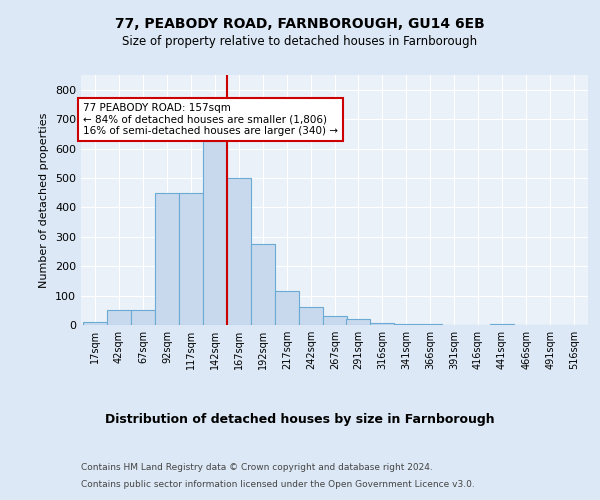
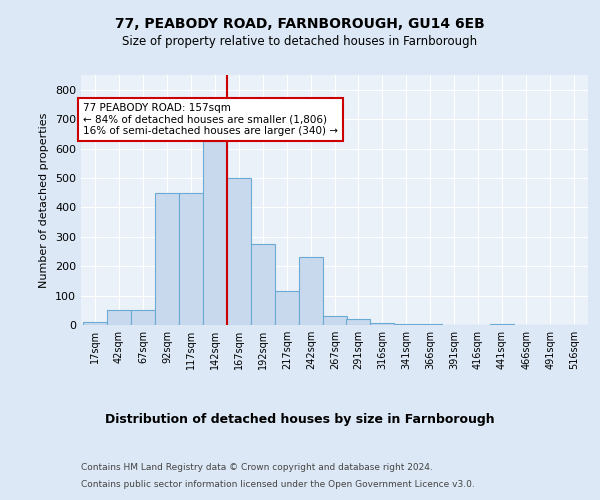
242sqm: 60 -> 230
